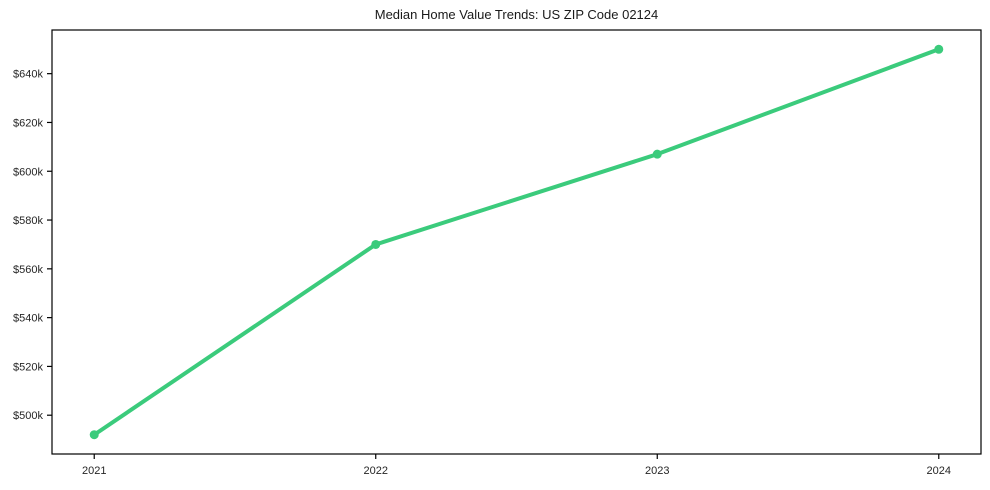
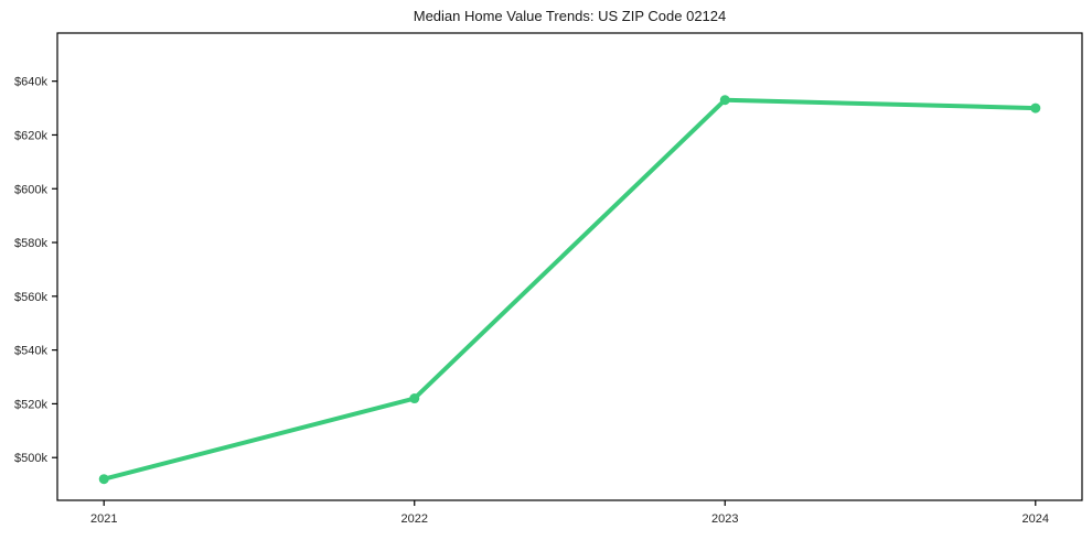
2022: $570k -> $522k
2023: $607k -> $633k
2024: $650k -> $630k
